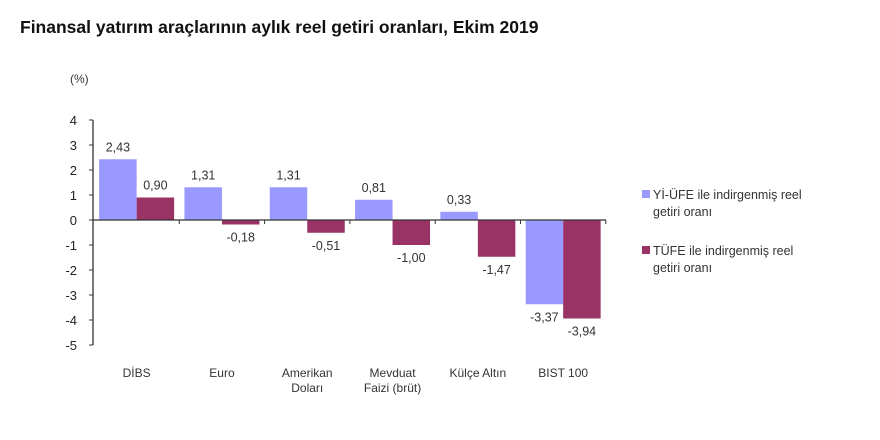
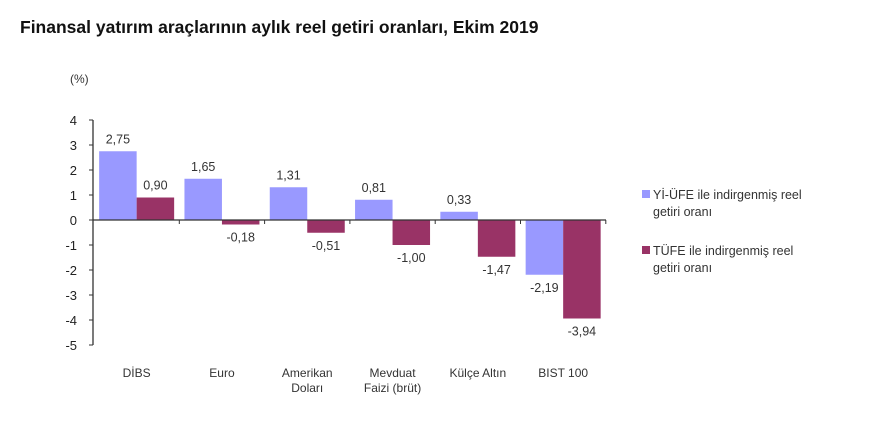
Yİ-ÜFE ile indirgenmiş reel getiri oranı/DİBS: 2,43 -> 2,75
Yİ-ÜFE ile indirgenmiş reel getiri oranı/Euro: 1,31 -> 1,65
Yİ-ÜFE ile indirgenmiş reel getiri oranı/BIST 100: -3,37 -> -2,19
